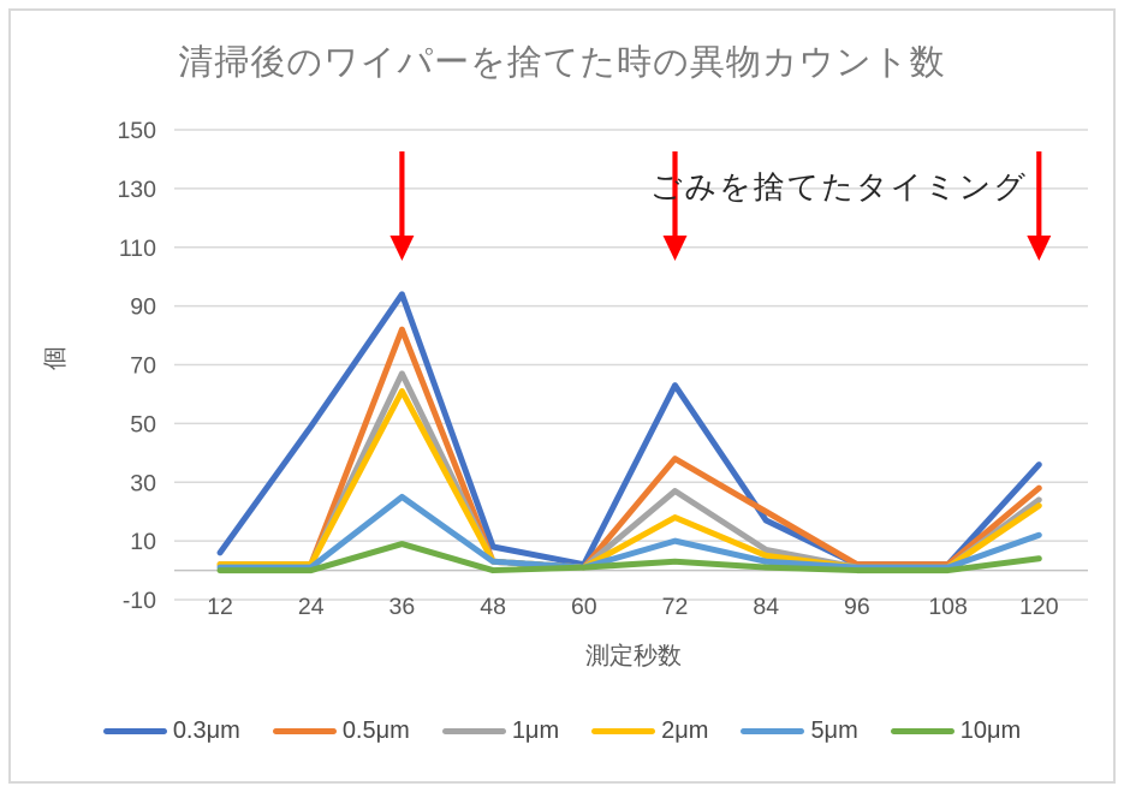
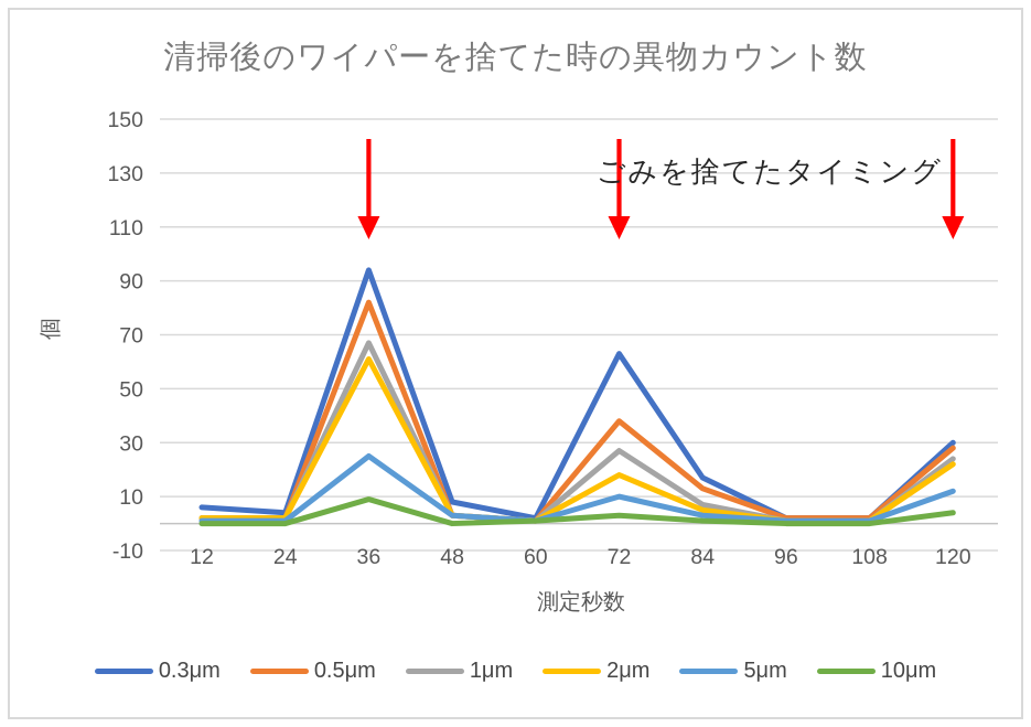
0.3μm/24: 49 -> 4
0.5μm/84: 20 -> 13
0.3μm/120: 36 -> 30
